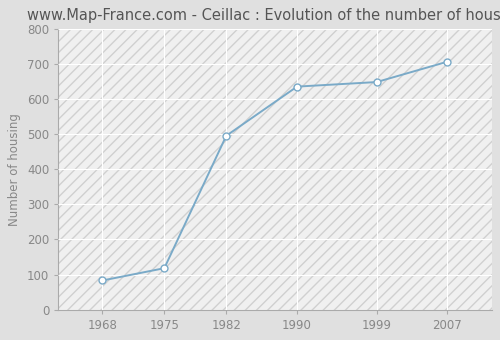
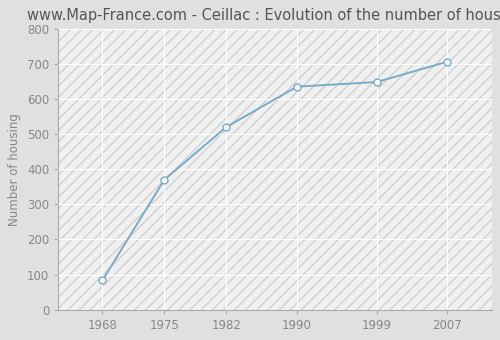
1975: 118 -> 370
1982: 495 -> 520
